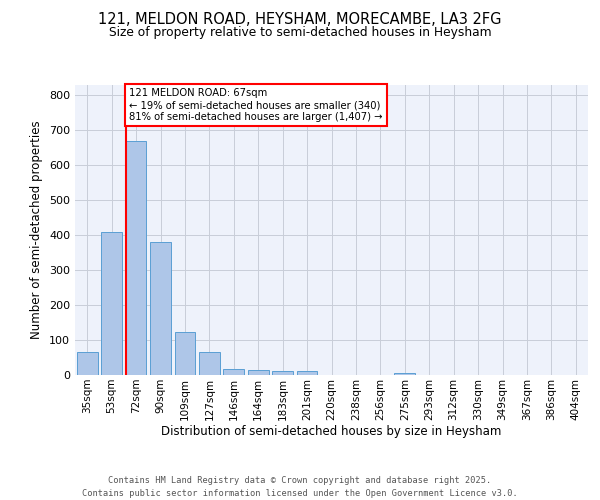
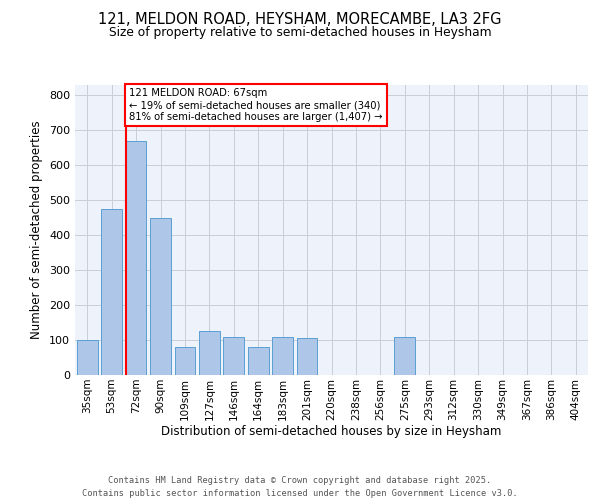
35sqm: 65 -> 100
53sqm: 410 -> 475
90sqm: 380 -> 450
109sqm: 122 -> 80
127sqm: 65 -> 125
146sqm: 18 -> 110
164sqm: 15 -> 80
183sqm: 12 -> 110
201sqm: 12 -> 105
275sqm: 5 -> 110
